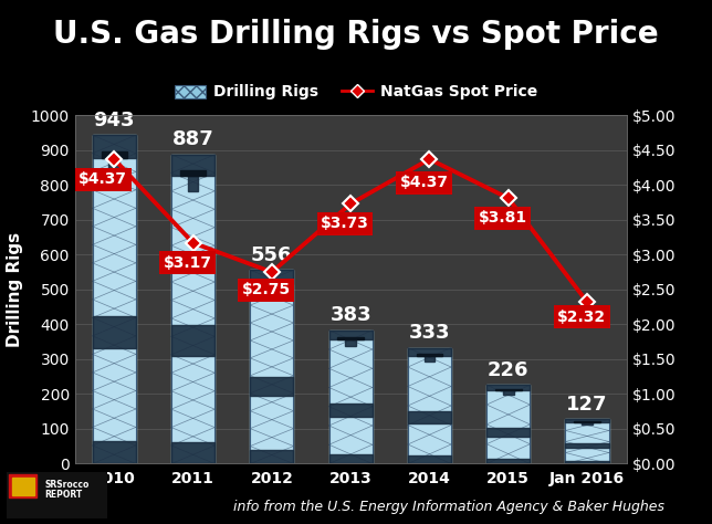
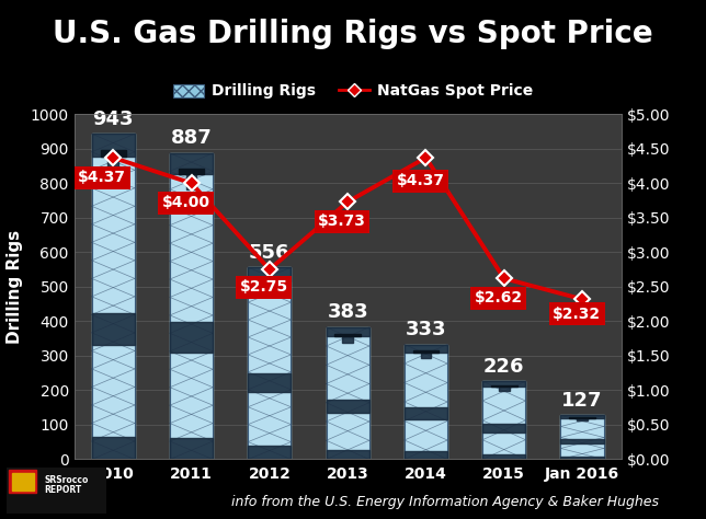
2011: $3.17 -> $4.00
2015: $3.81 -> $2.62
